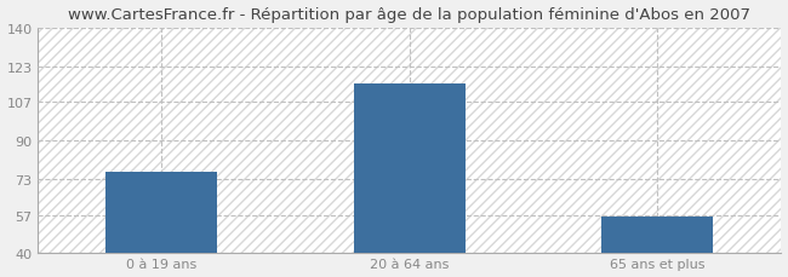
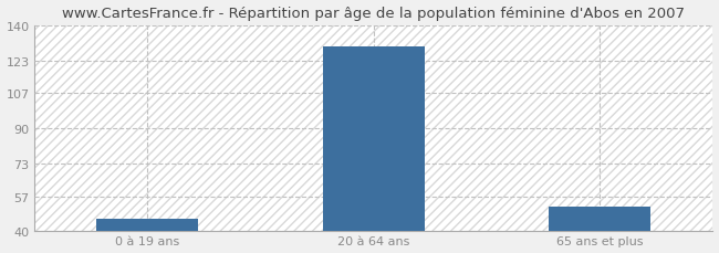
0 à 19 ans: 76 -> 46
20 à 64 ans: 115 -> 130
65 ans et plus: 56 -> 52
